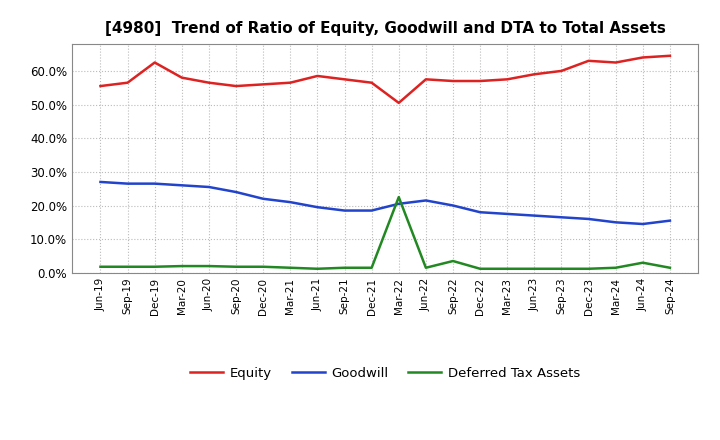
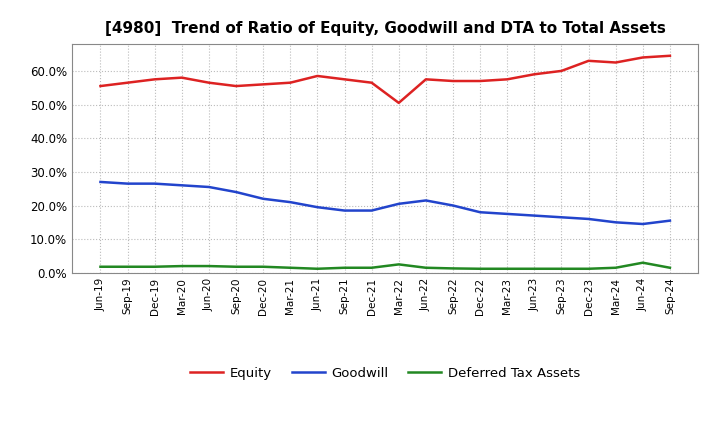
Equity/Dec-19: 62.5% -> 57.5%
Deferred Tax Assets/Mar-22: 22.5% -> 2.5%
Deferred Tax Assets/Sep-22: 3.5% -> 1.3%
